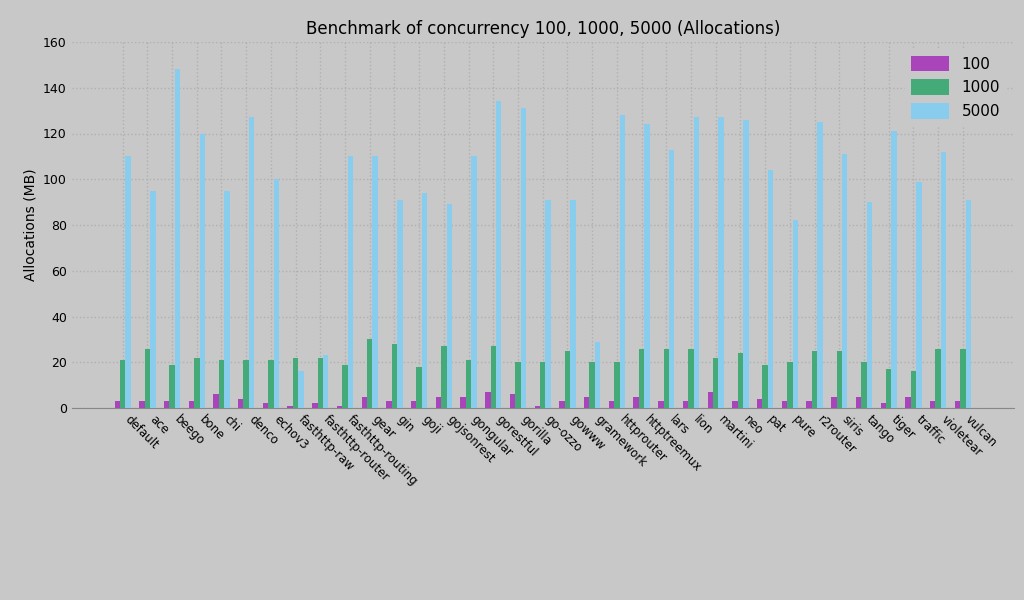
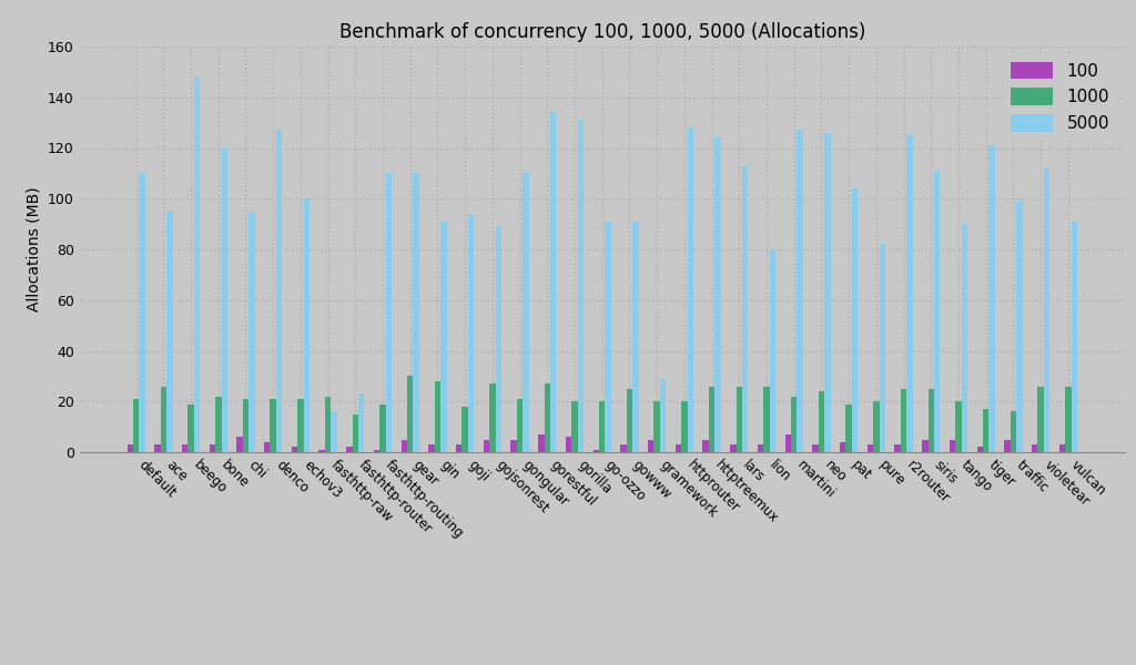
1000/fasthttp-router: 22 -> 15
5000/lion: 127 -> 80
